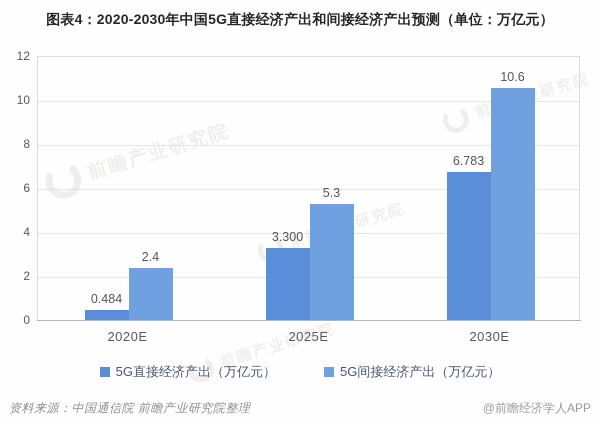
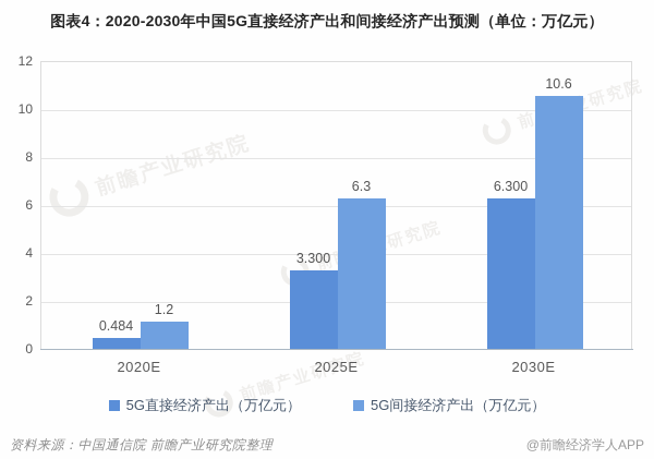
5G间接经济产出（万亿元）/2020E: 2.4 -> 1.2
5G间接经济产出（万亿元）/2025E: 5.3 -> 6.3
5G直接经济产出（万亿元）/2030E: 6.783 -> 6.300
